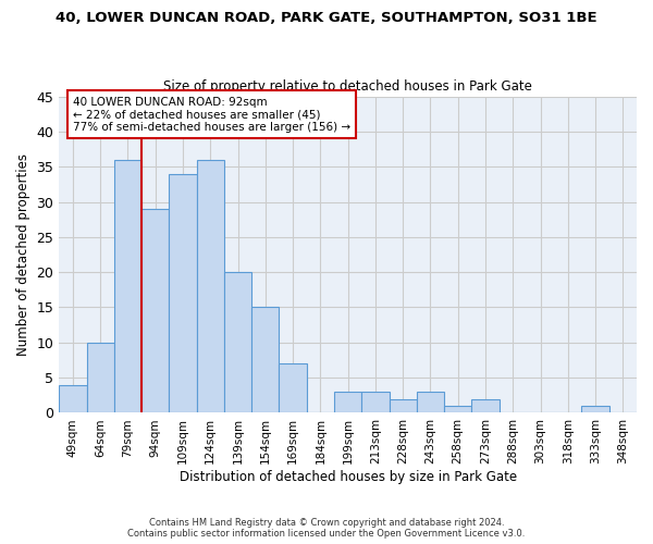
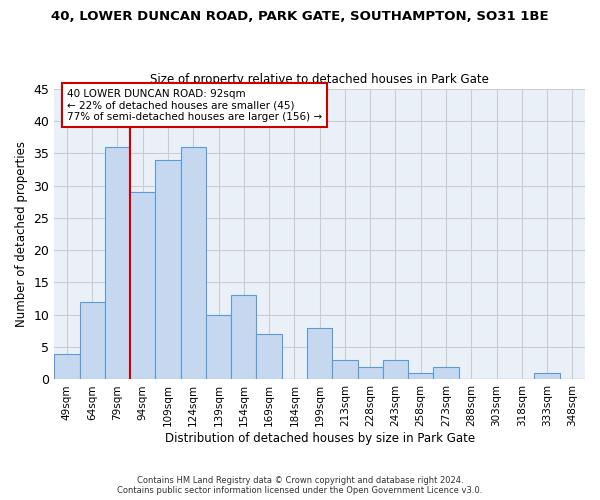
64sqm: 10 -> 12
139sqm: 20 -> 10
154sqm: 15 -> 13
199sqm: 3 -> 8
